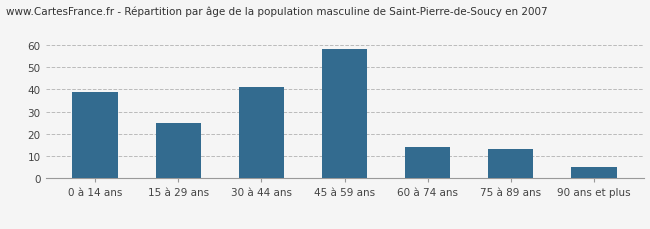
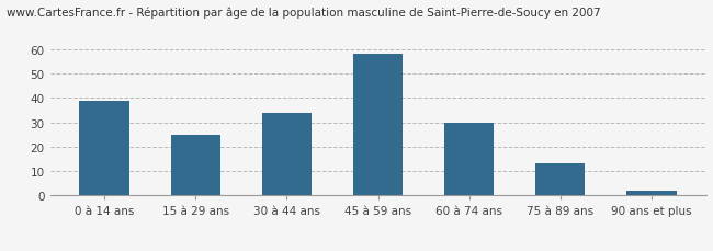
30 à 44 ans: 41 -> 34
60 à 74 ans: 14 -> 30
90 ans et plus: 5 -> 2
